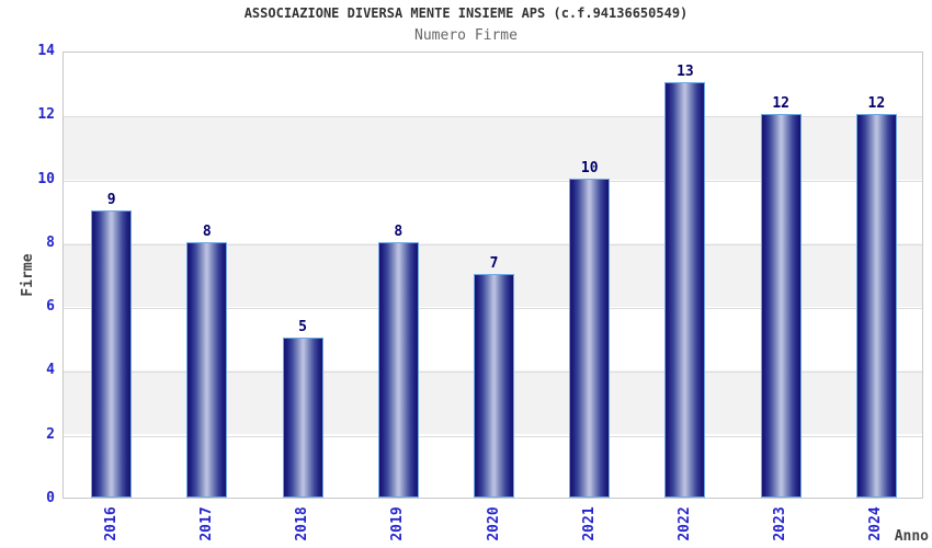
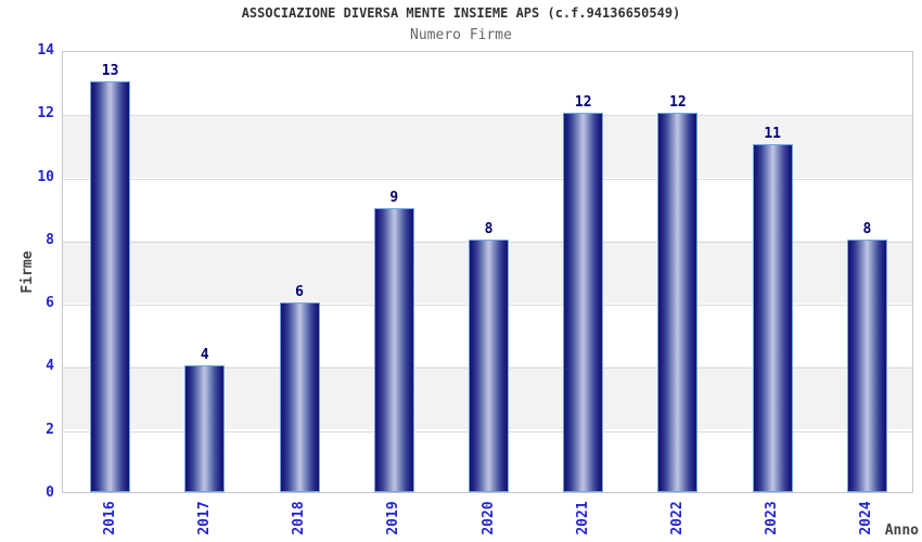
2016: 9 -> 13
2017: 8 -> 4
2018: 5 -> 6
2019: 8 -> 9
2020: 7 -> 8
2021: 10 -> 12
2022: 13 -> 12
2023: 12 -> 11
2024: 12 -> 8
